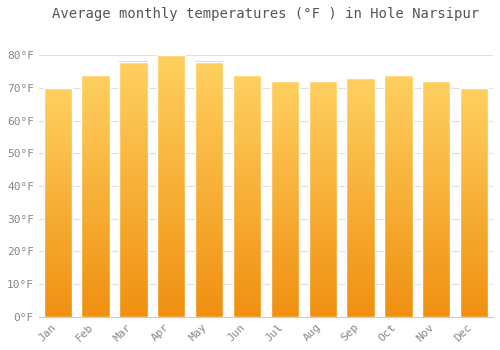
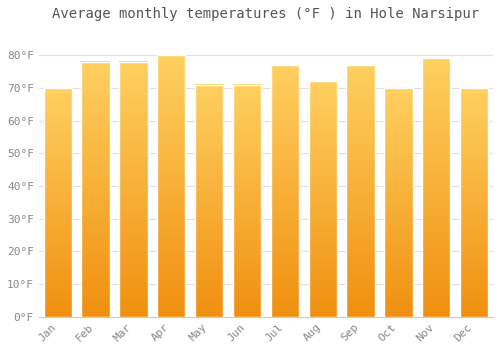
Feb: 74°F -> 78°F
May: 78°F -> 71°F
Jun: 74°F -> 71°F
Jul: 72°F -> 77°F
Sep: 73°F -> 77°F
Oct: 74°F -> 70°F
Nov: 72°F -> 79°F
